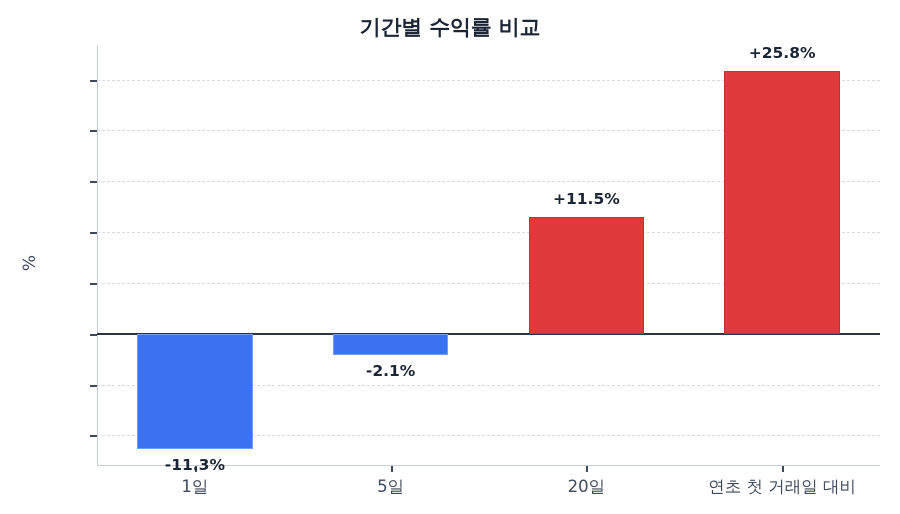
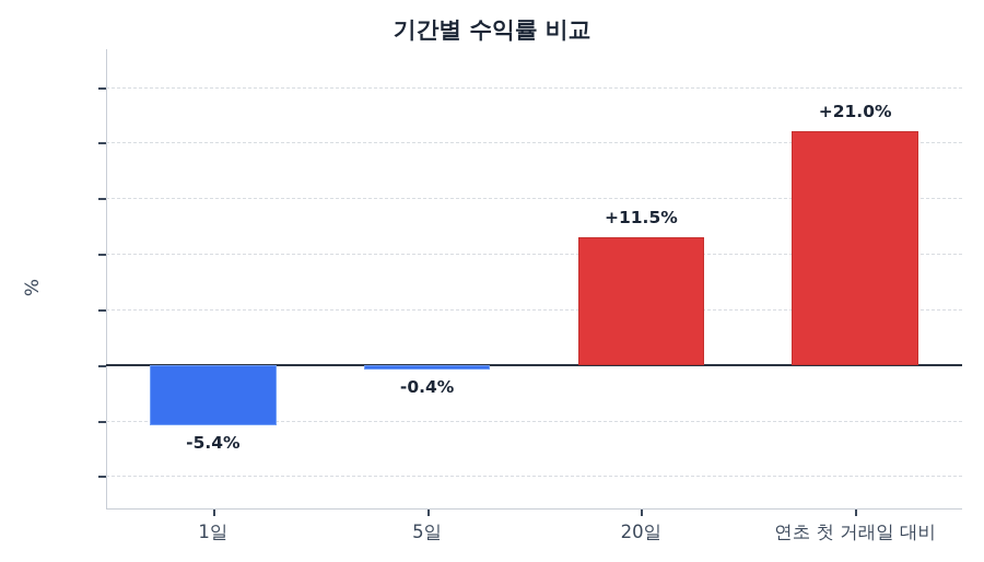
1일: -11.3% -> -5.4%
5일: -2.1% -> -0.4%
연초 첫 거래일 대비: +25.8% -> +21.0%
